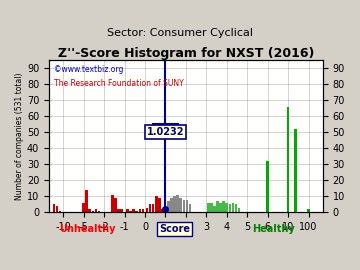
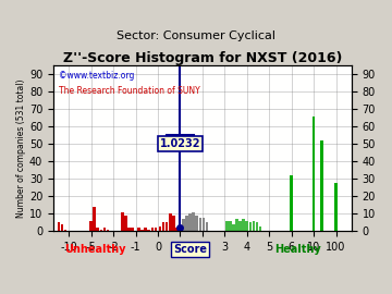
100: 2 -> 28
